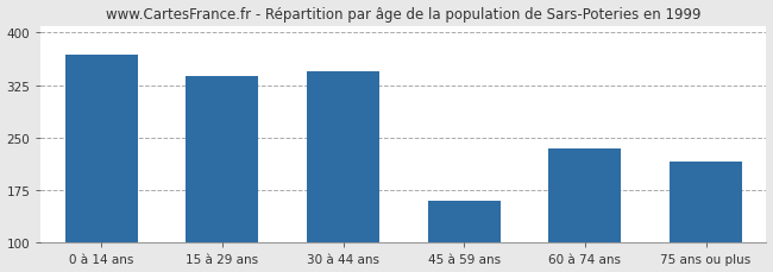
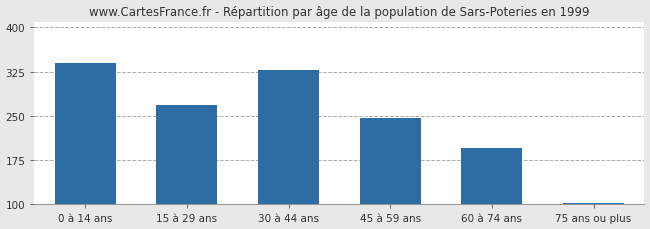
0 à 14 ans: 368 -> 340
15 à 29 ans: 338 -> 268
30 à 44 ans: 344 -> 328
45 à 59 ans: 160 -> 247
60 à 74 ans: 234 -> 195
75 ans ou plus: 216 -> 103
